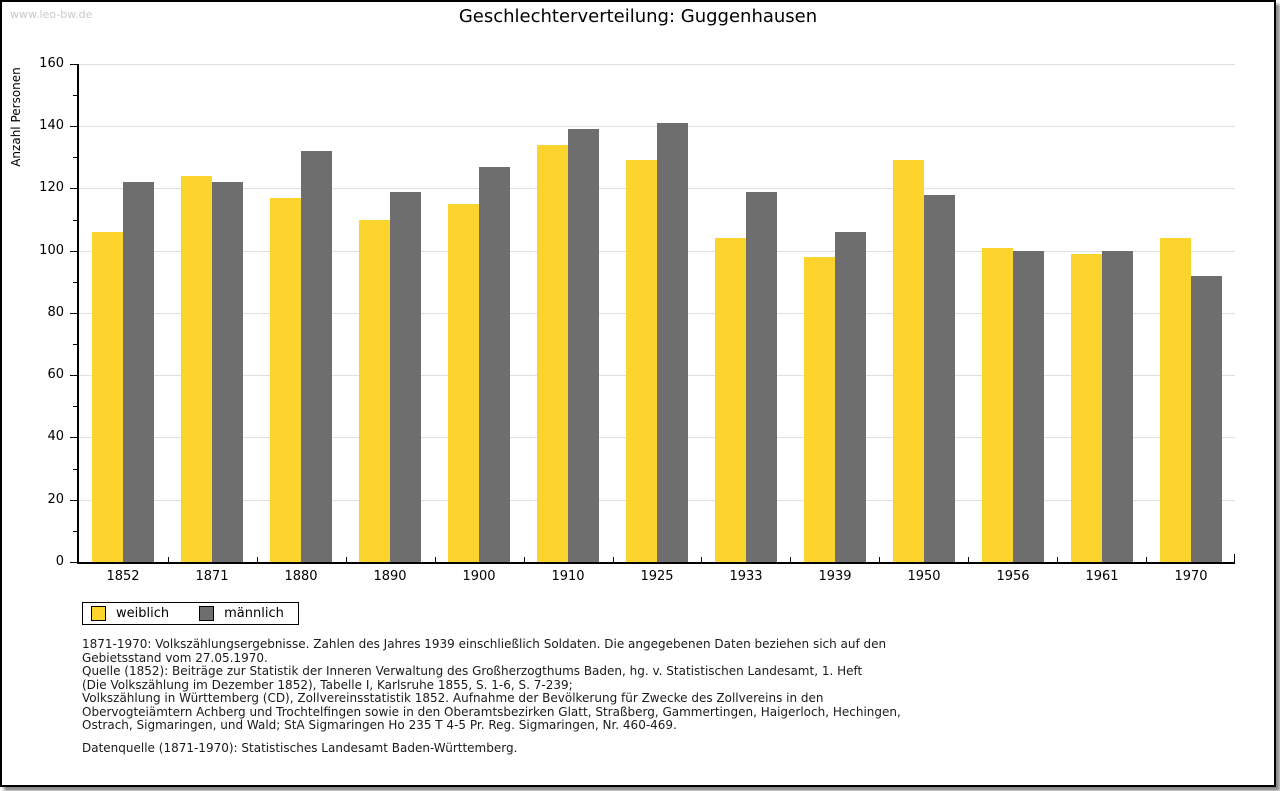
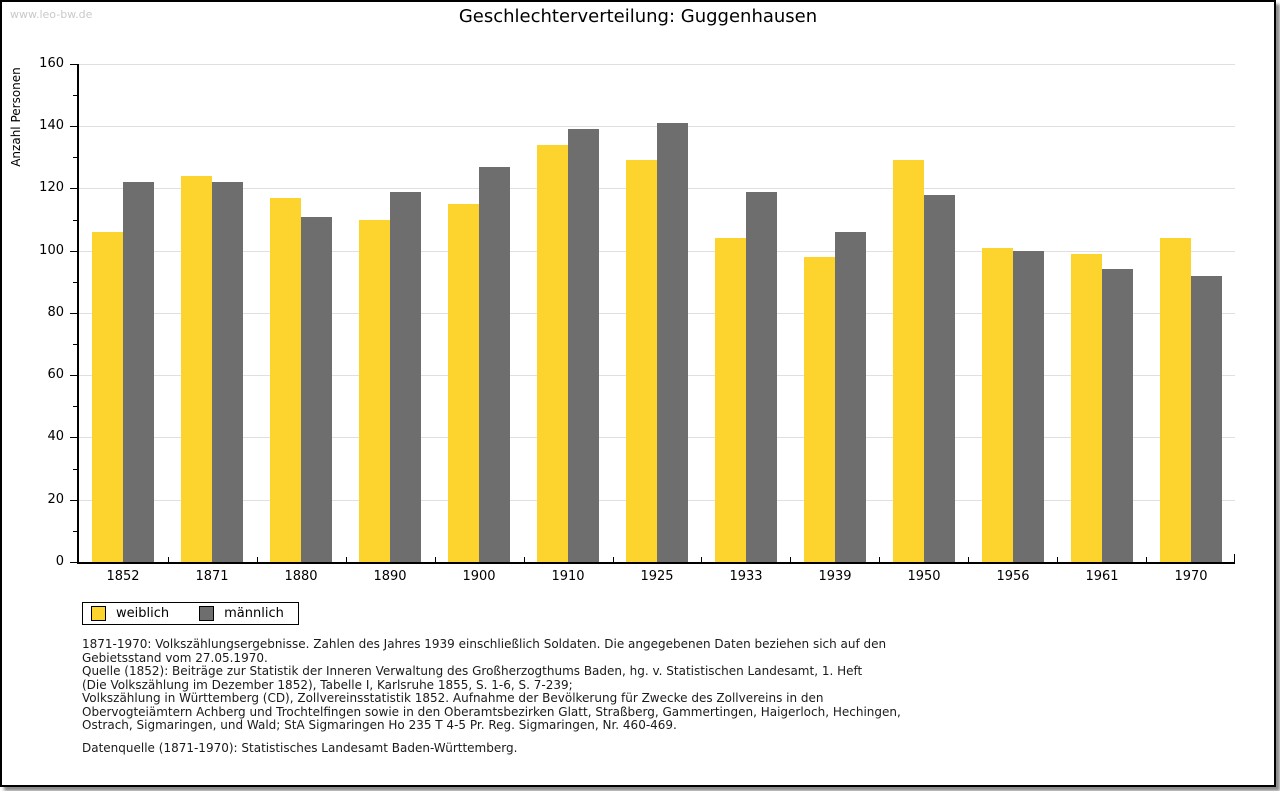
männlich/1880: 132 -> 111
männlich/1961: 100 -> 94
